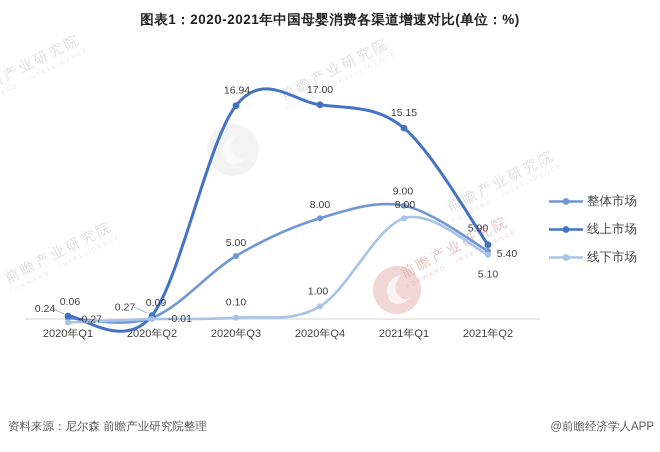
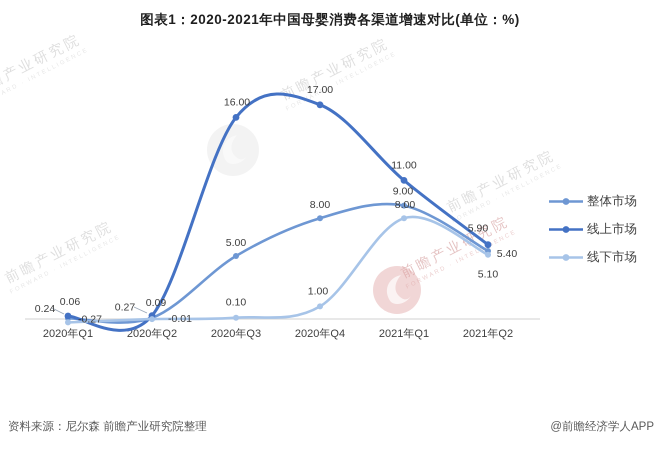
线上市场/2020年Q3: 16.94 -> 16.00
线上市场/2021年Q1: 15.15 -> 11.00
